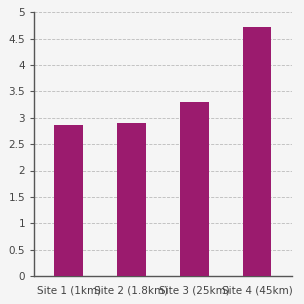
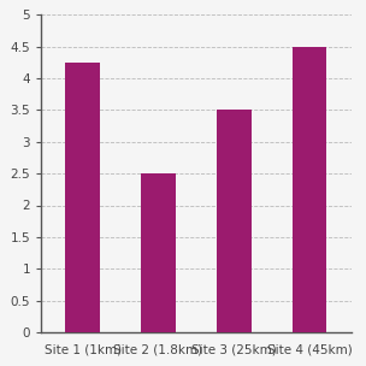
Site 1 (1km): 2.86 -> 4.25
Site 2 (1.8km): 2.90 -> 2.50
Site 3 (25km): 3.30 -> 3.50
Site 4 (45km): 4.72 -> 4.50
